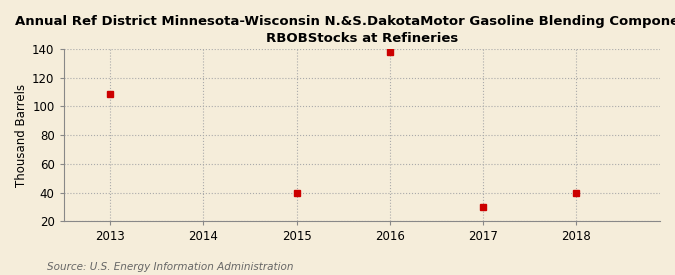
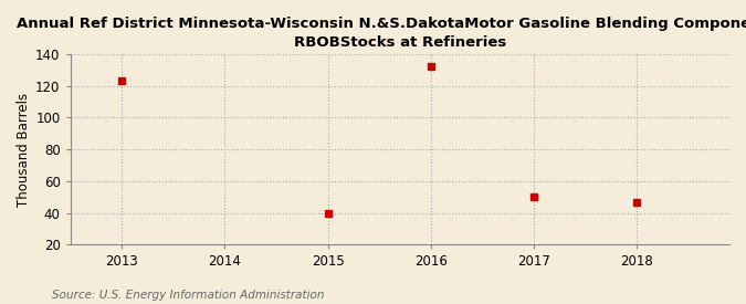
2013: 109 -> 123
2016: 138 -> 132
2017: 30 -> 50
2018: 40 -> 47
